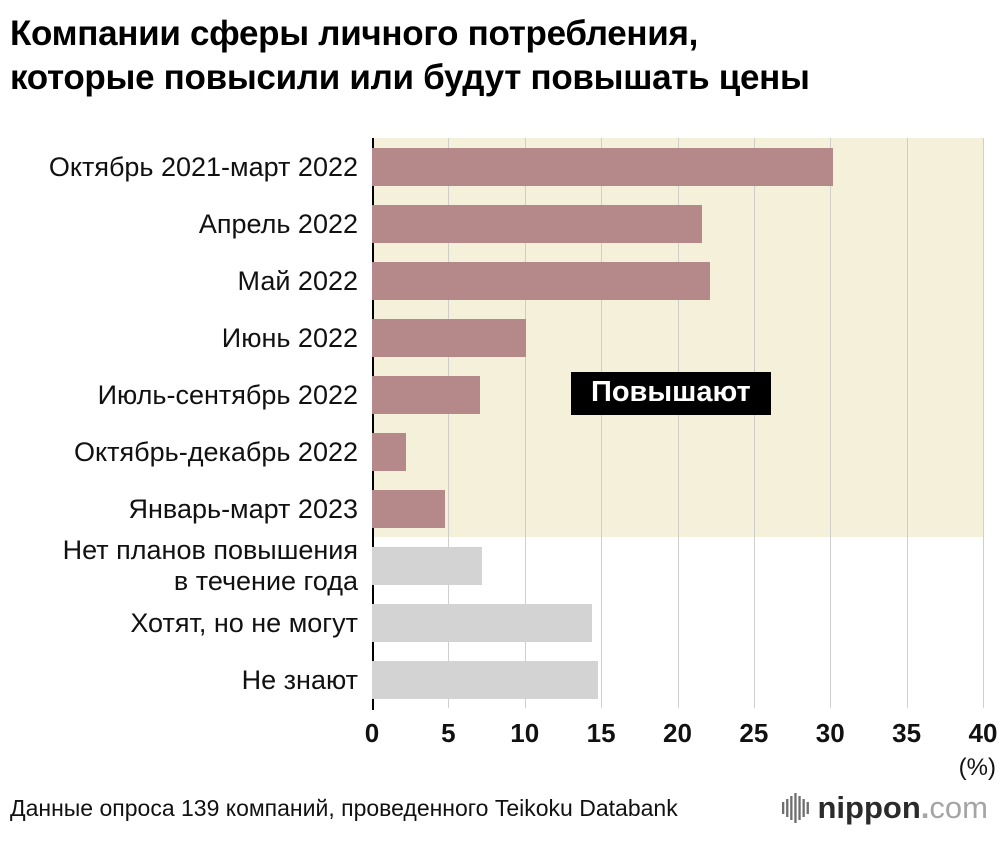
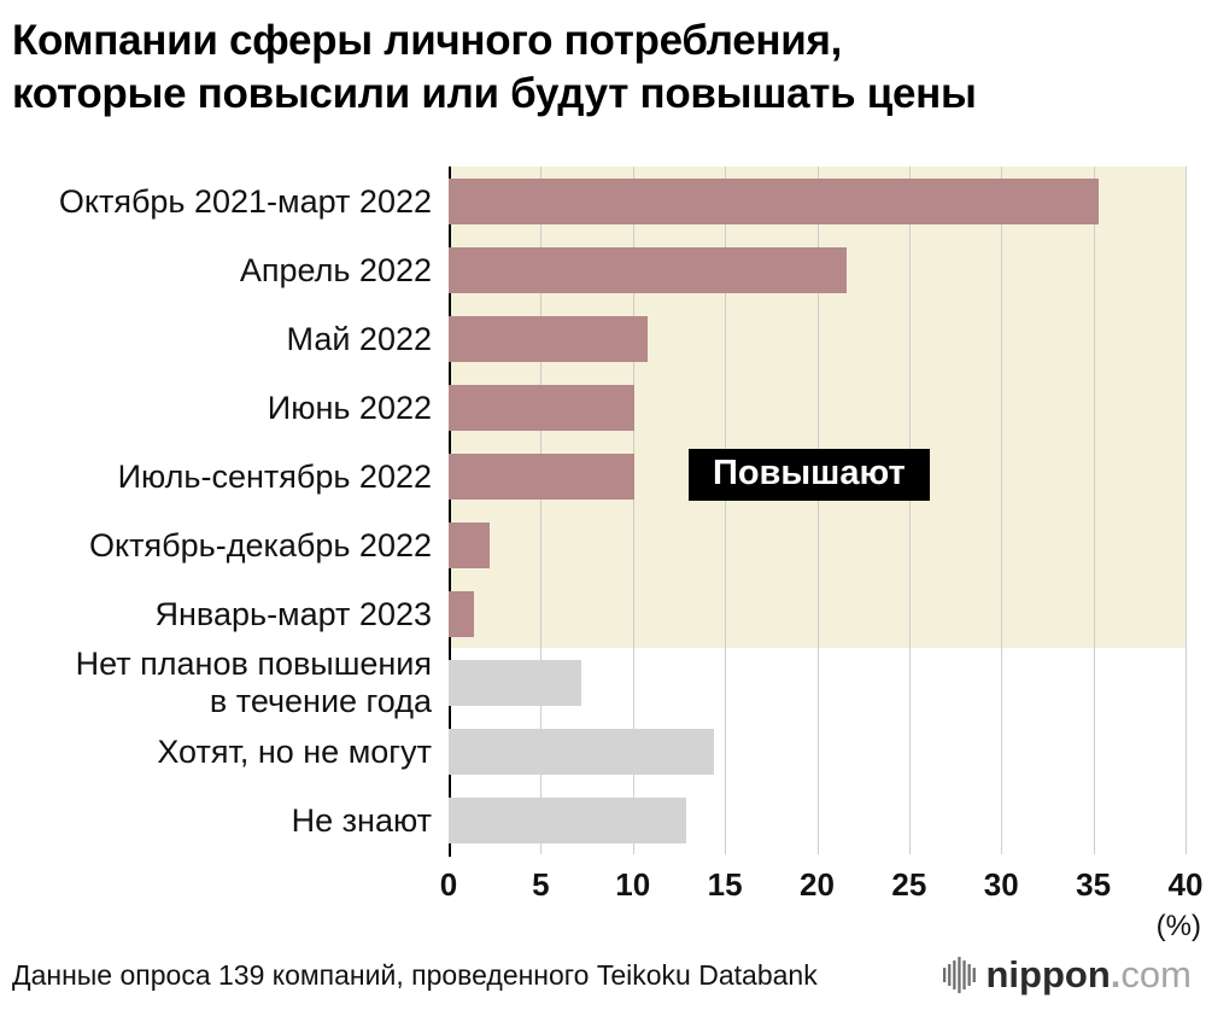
Октябрь 2021-март 2022: 30.2 -> 35.3
Май 2022: 22.1 -> 10.8
Июль-сентябрь 2022: 7.1 -> 10.1
Январь-март 2023: 4.8 -> 1.4
Не знают: 14.8 -> 12.9
